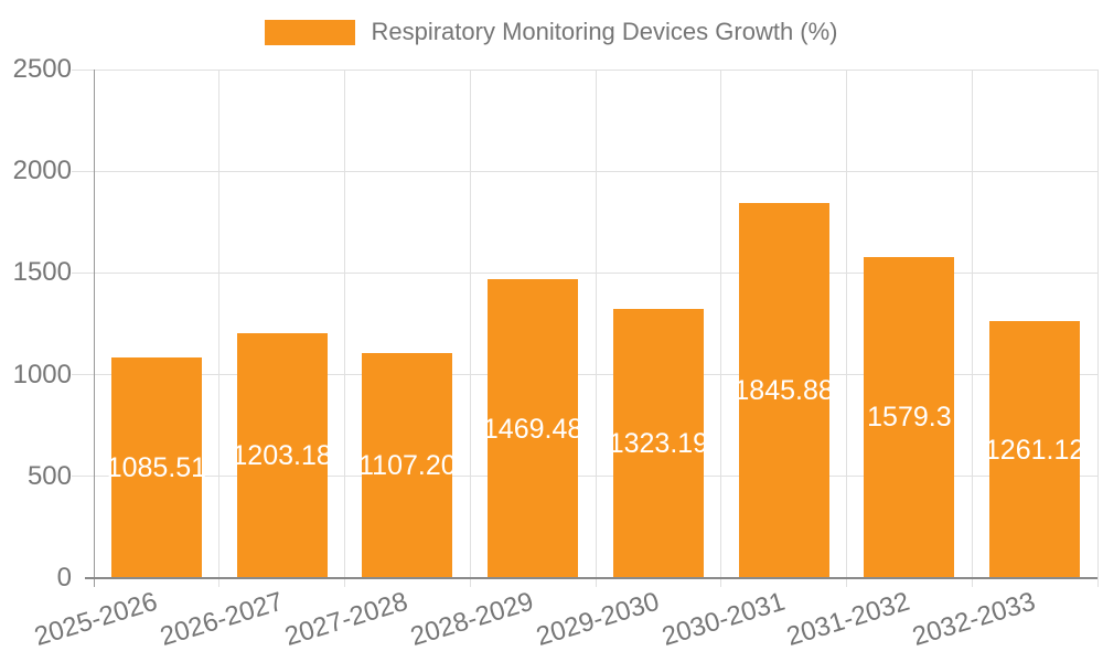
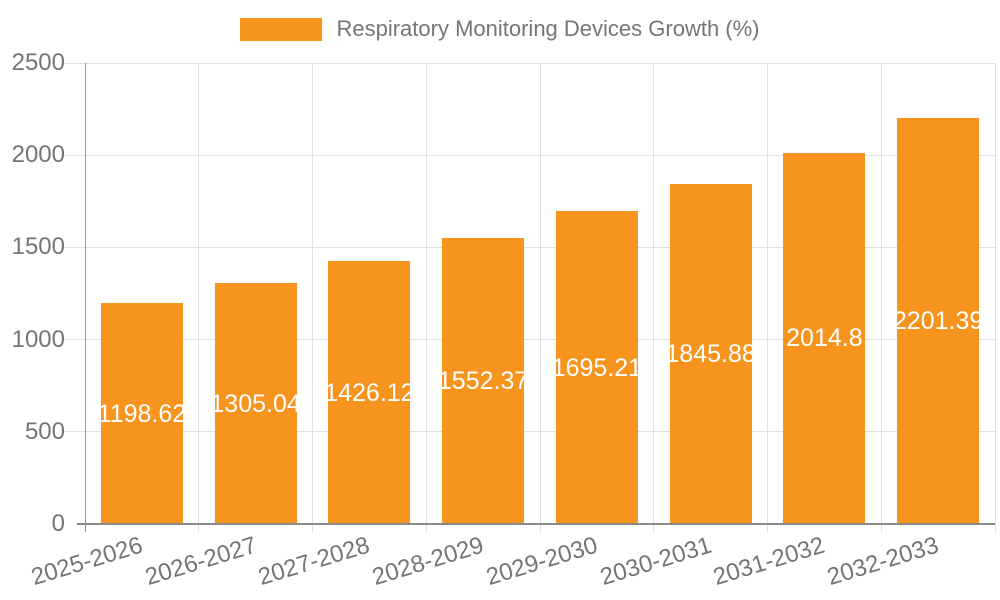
2025-2026: 1085.51 -> 1198.62
2026-2027: 1203.18 -> 1305.04
2027-2028: 1107.20 -> 1426.12
2028-2029: 1469.48 -> 1552.37
2029-2030: 1323.19 -> 1695.21
2031-2032: 1579.3 -> 2014.8
2032-2033: 1261.12 -> 2201.39
